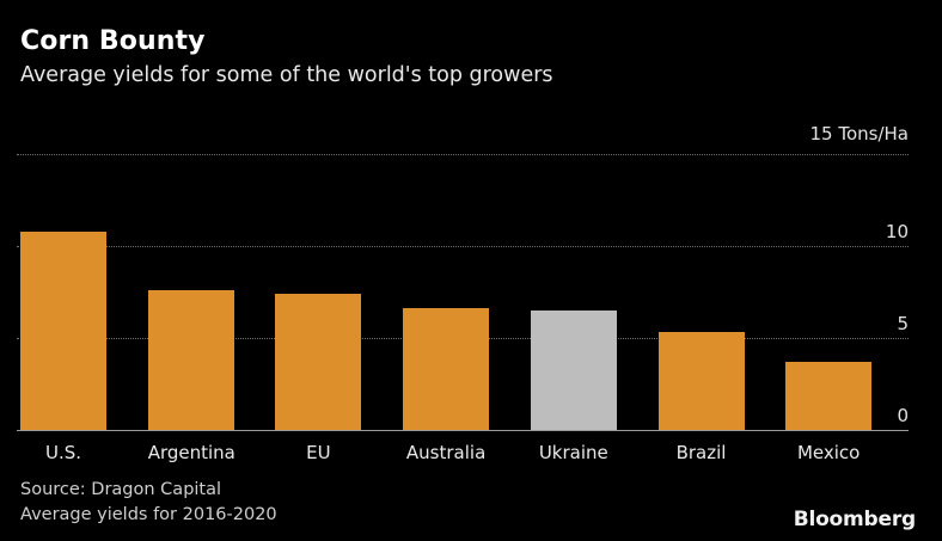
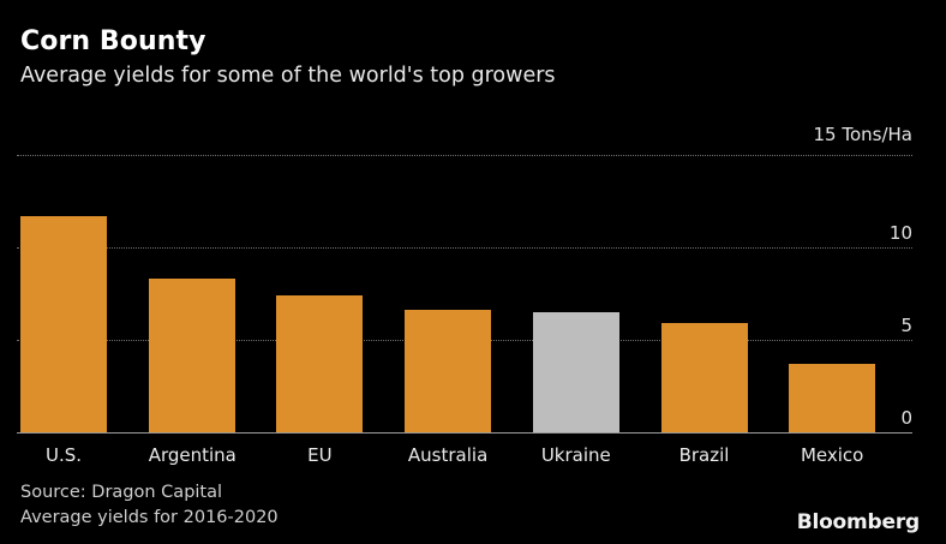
U.S.: 10.8 -> 11.7
Argentina: 7.6 -> 8.3
Brazil: 5.3 -> 5.9
